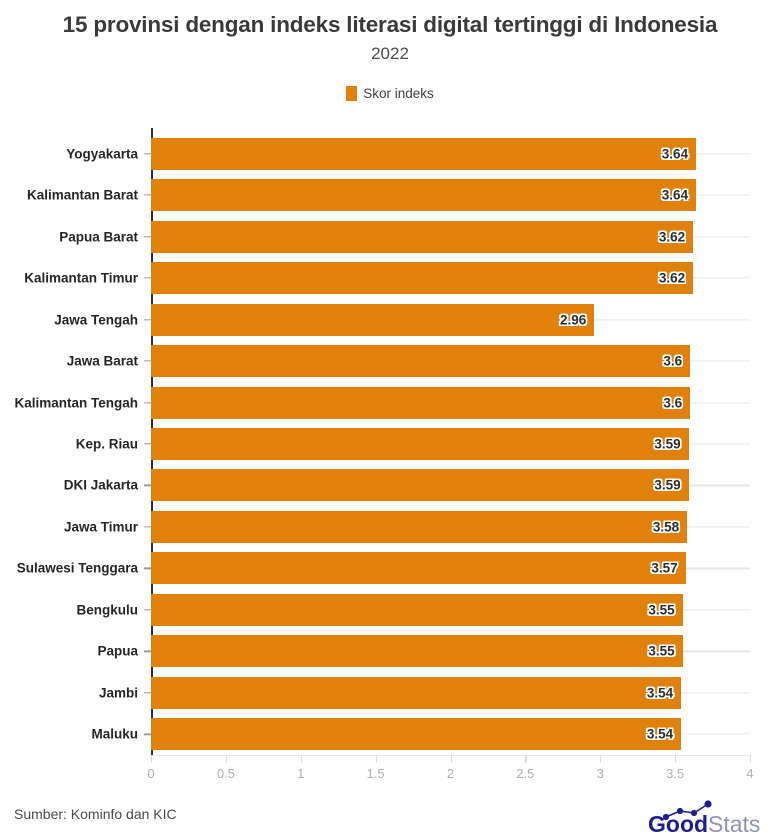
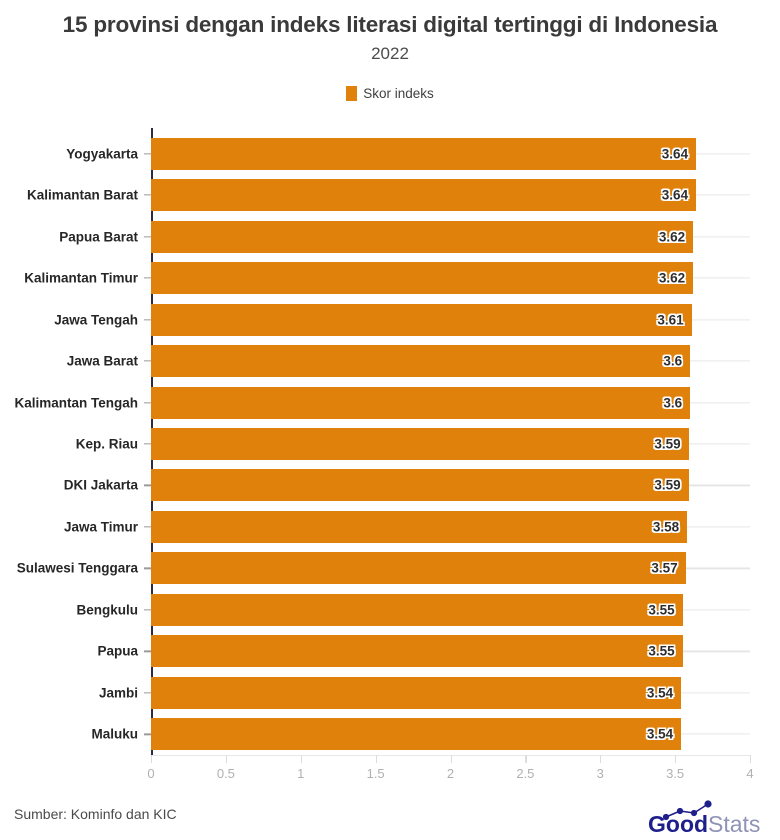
Jawa Tengah: 2.96 -> 3.61
